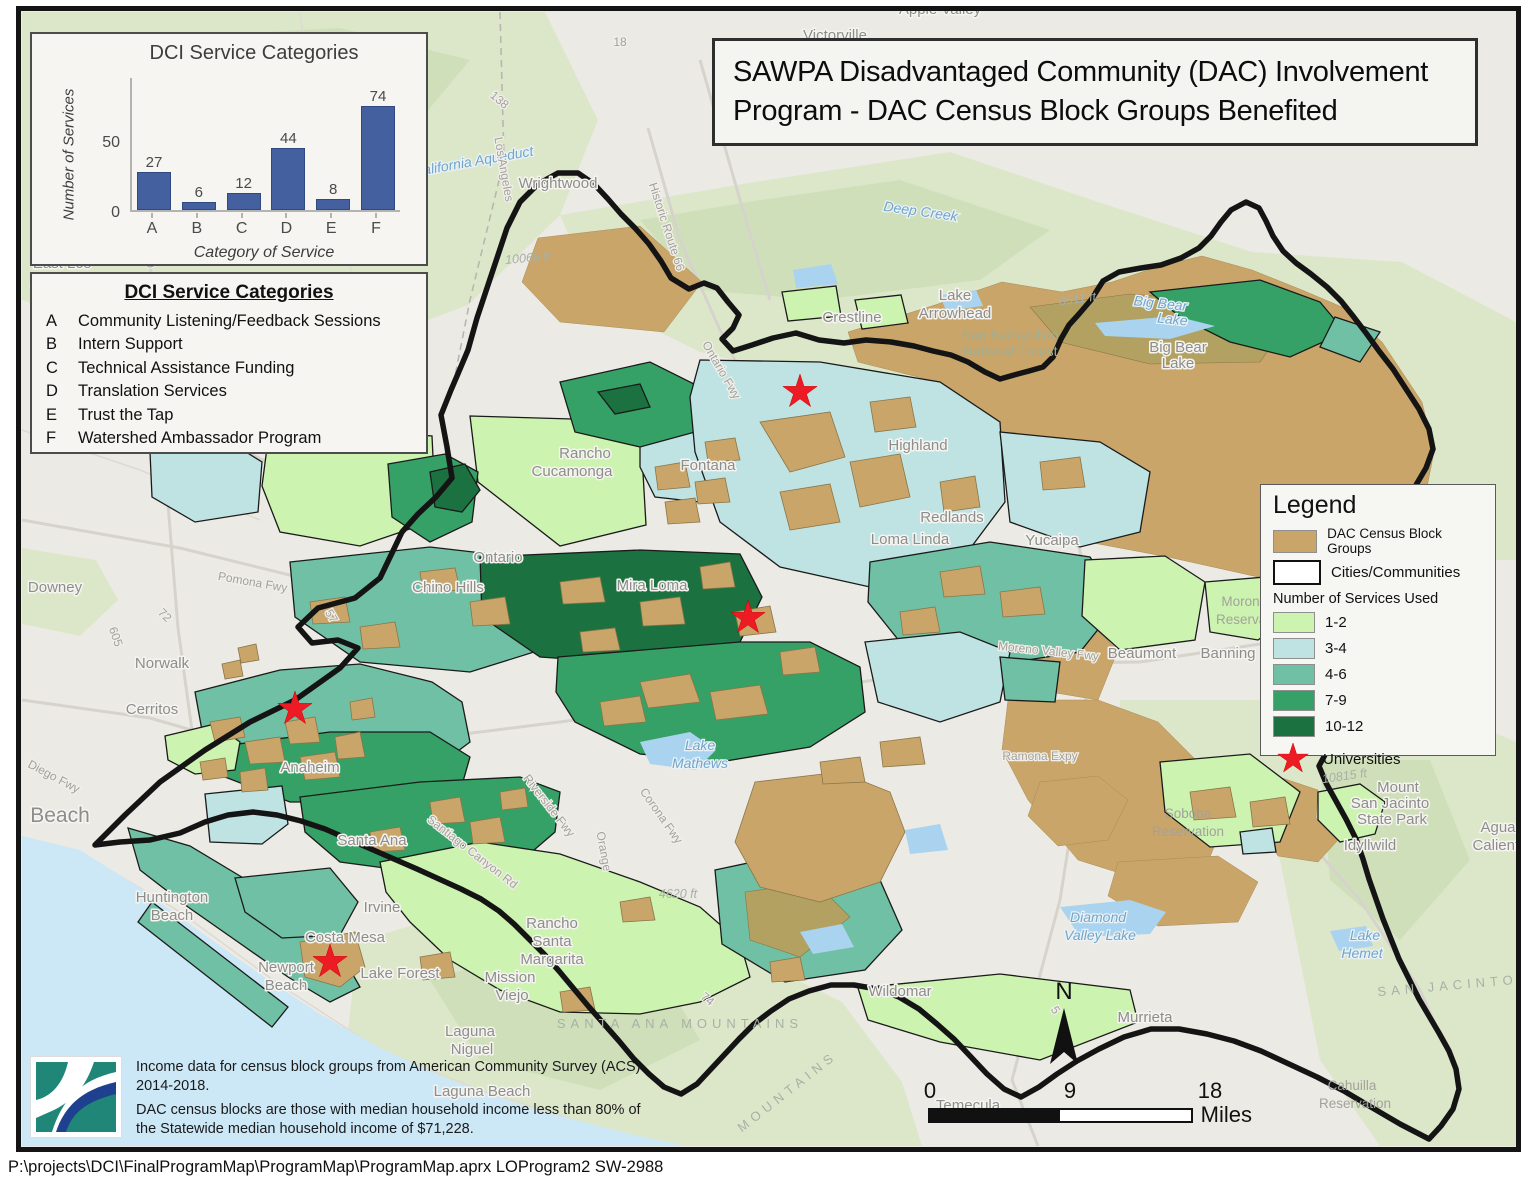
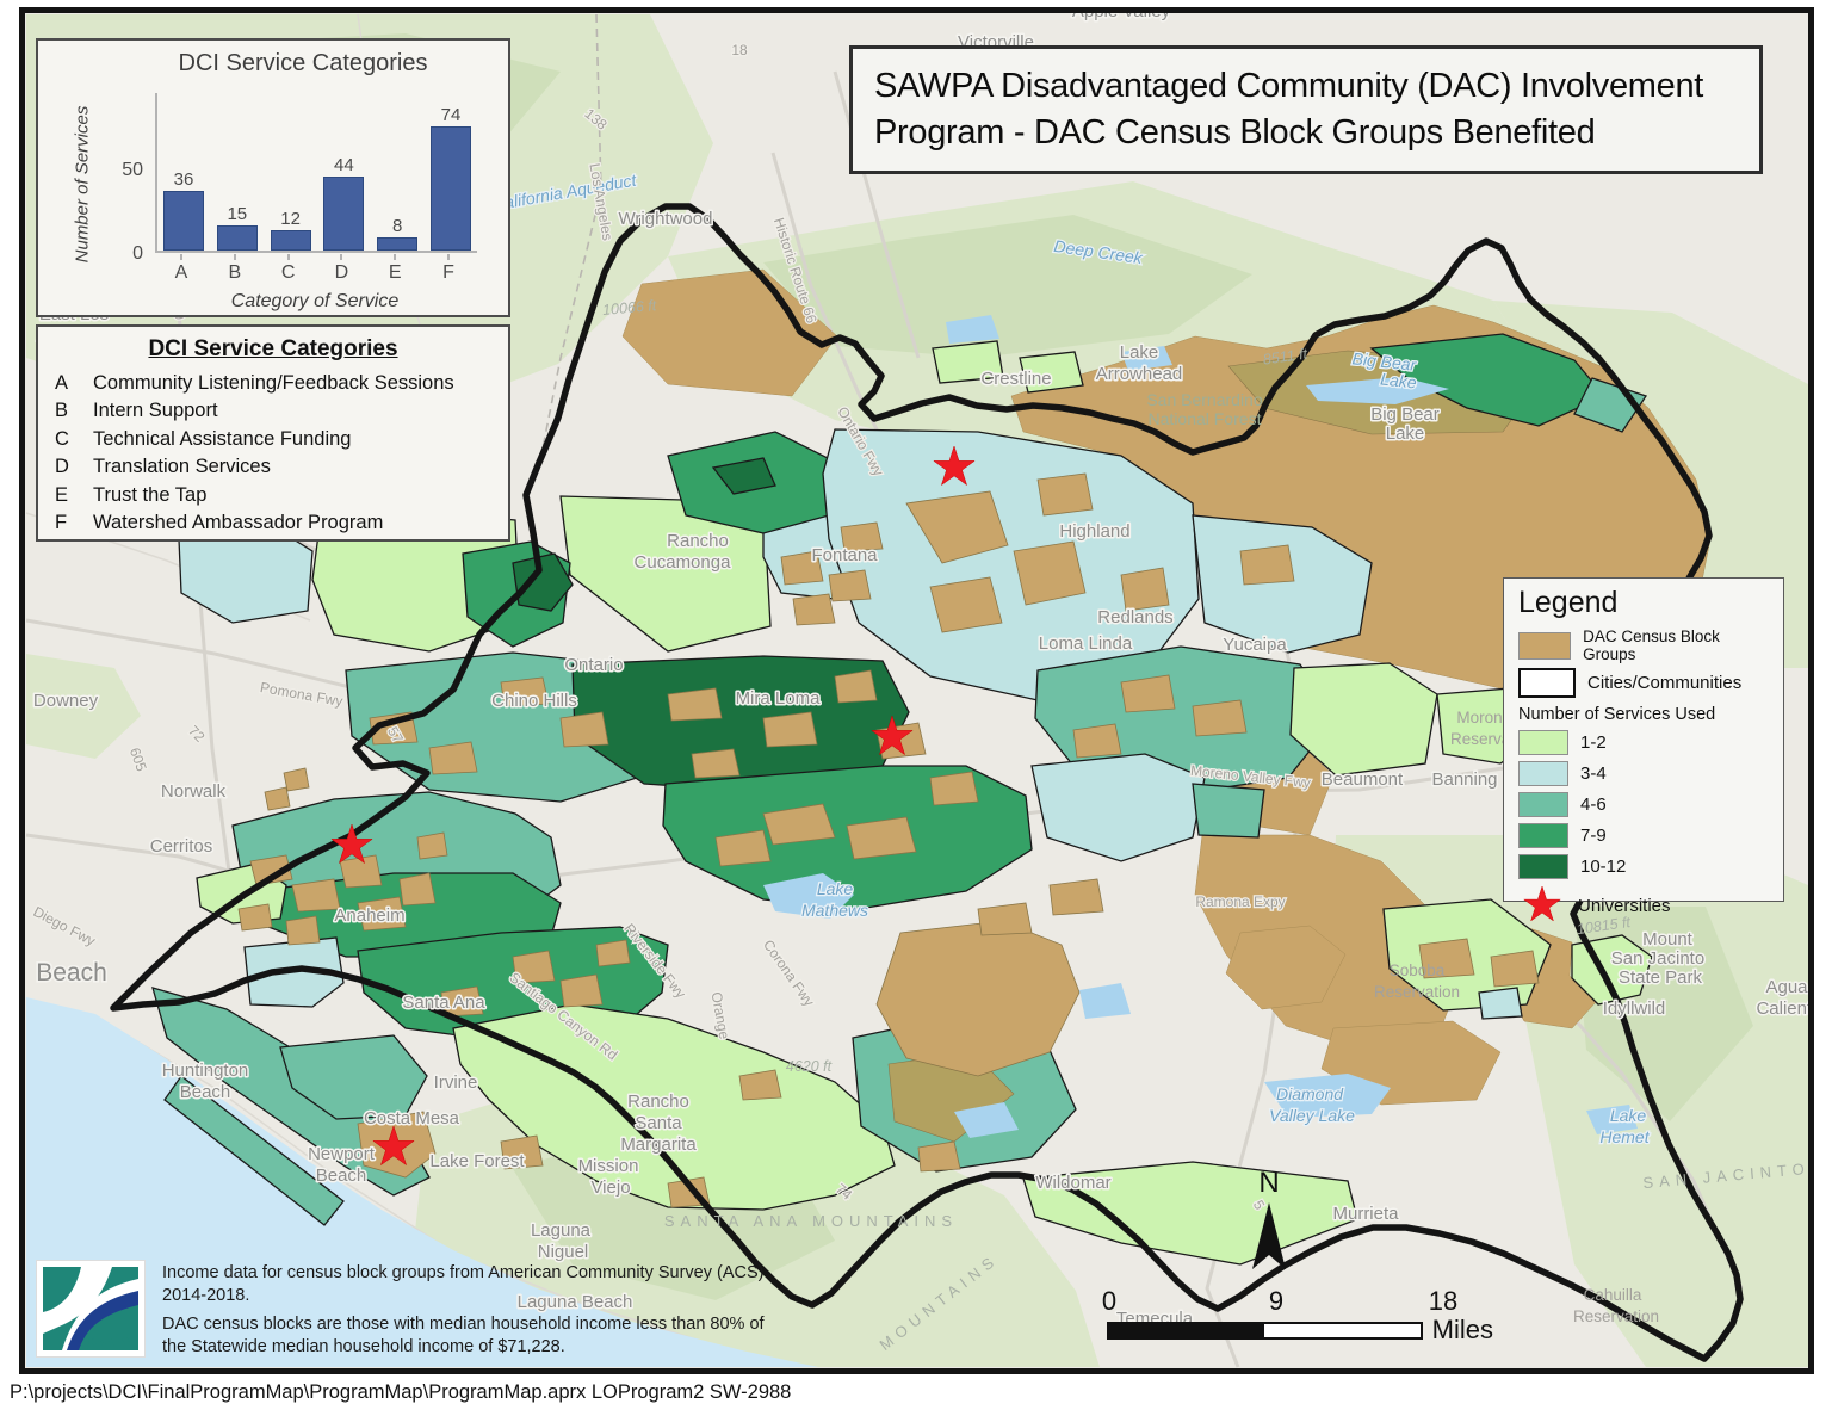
A: 27 -> 36
B: 6 -> 15
